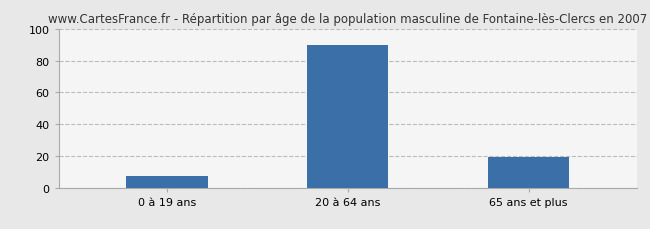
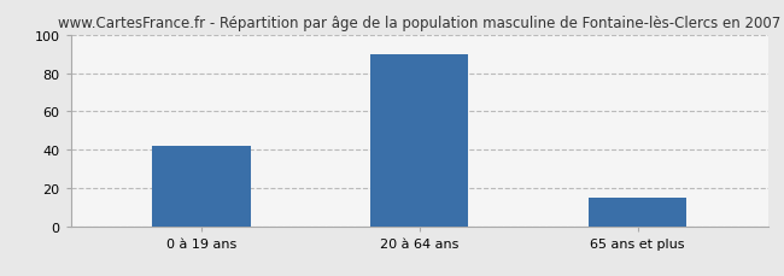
0 à 19 ans: 7 -> 42
65 ans et plus: 19 -> 15
